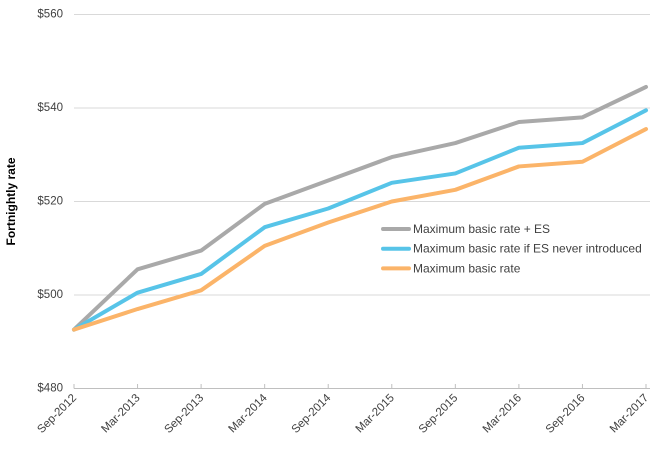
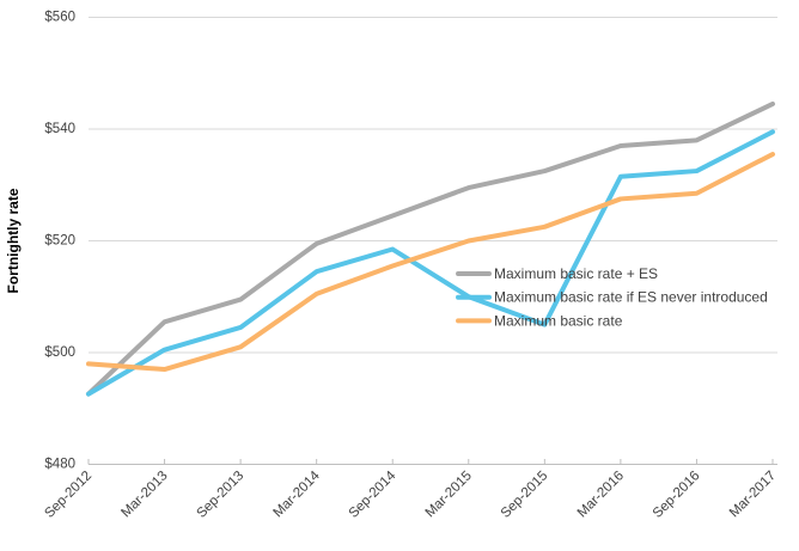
Maximum basic rate/Sep-2012: $493 -> $498
Maximum basic rate if ES never introduced/Mar-2015: $524 -> $510
Maximum basic rate if ES never introduced/Sep-2015: $526 -> $505
